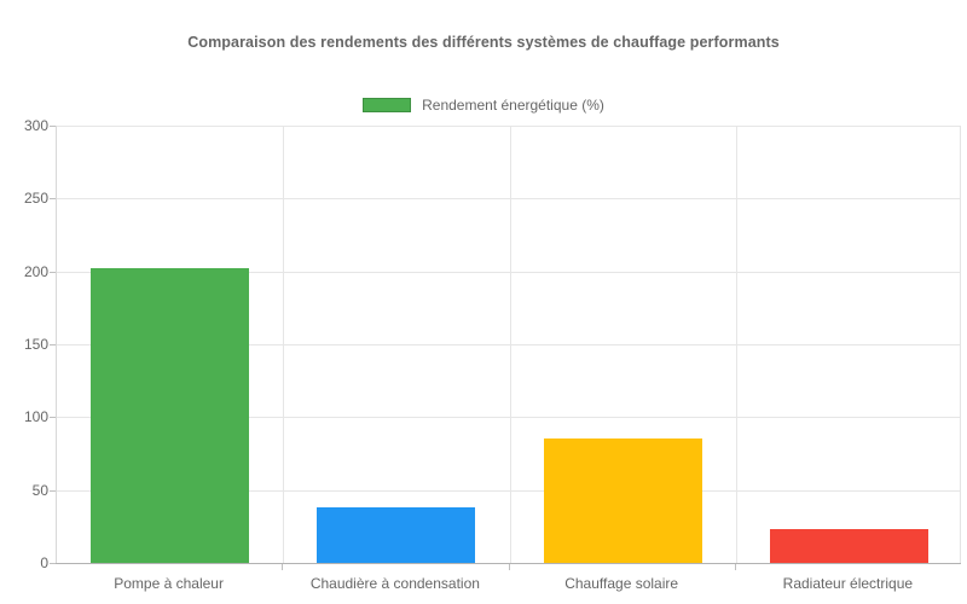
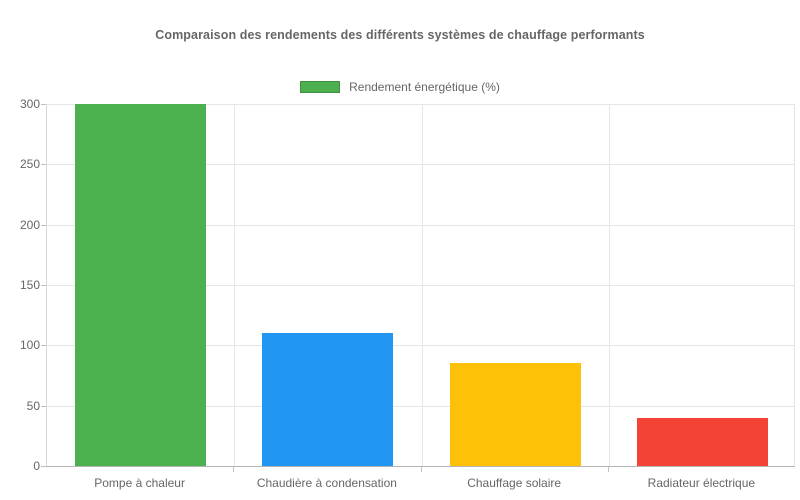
Pompe à chaleur: 202 -> 300
Chaudière à condensation: 38 -> 110
Radiateur électrique: 23 -> 40
